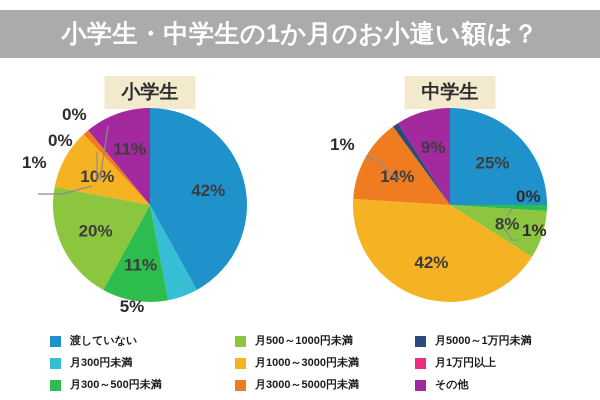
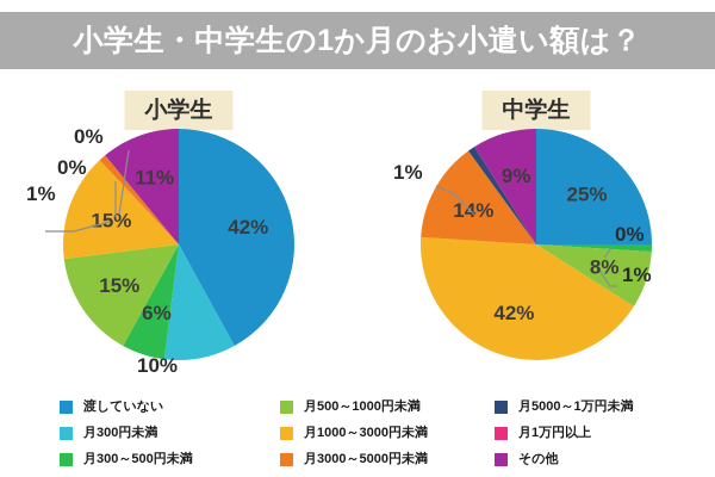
小学生/月300円未満: 5% -> 10%
小学生/月300～500円未満: 11% -> 6%
小学生/月500～1000円未満: 20% -> 15%
小学生/月1000～3000円未満: 10% -> 15%
